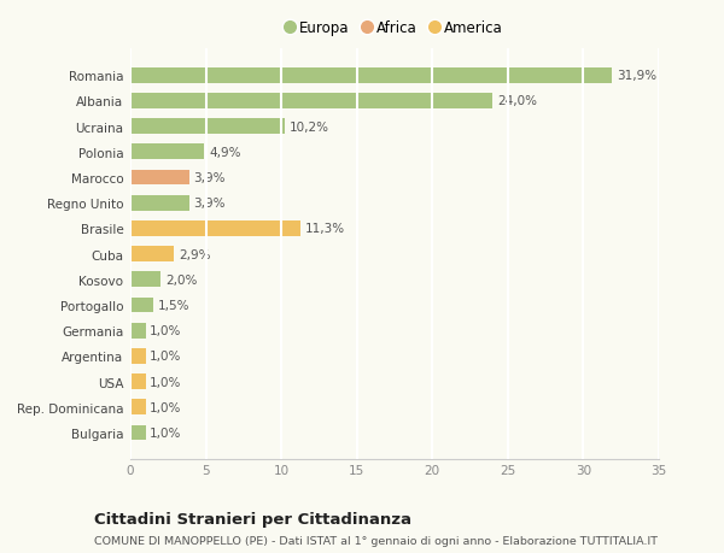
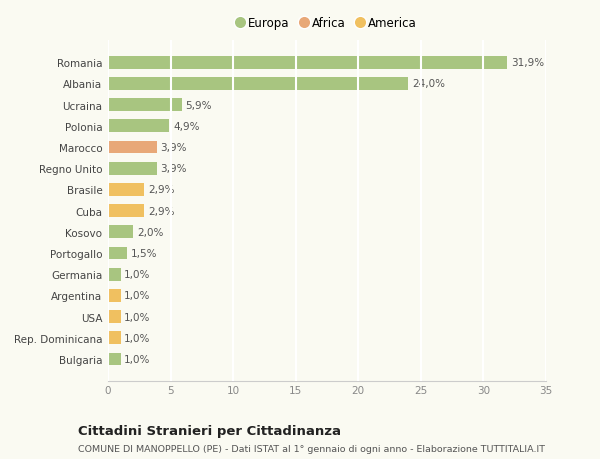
Ucraina: 10,2% -> 5,9%
Brasile: 11,3% -> 2,9%
